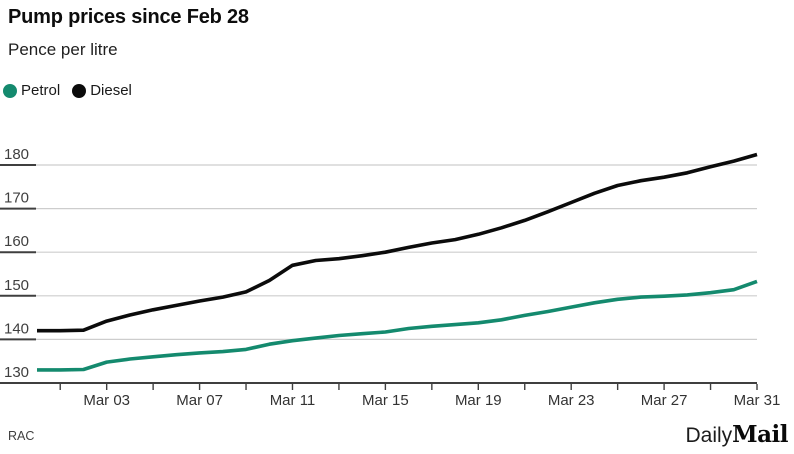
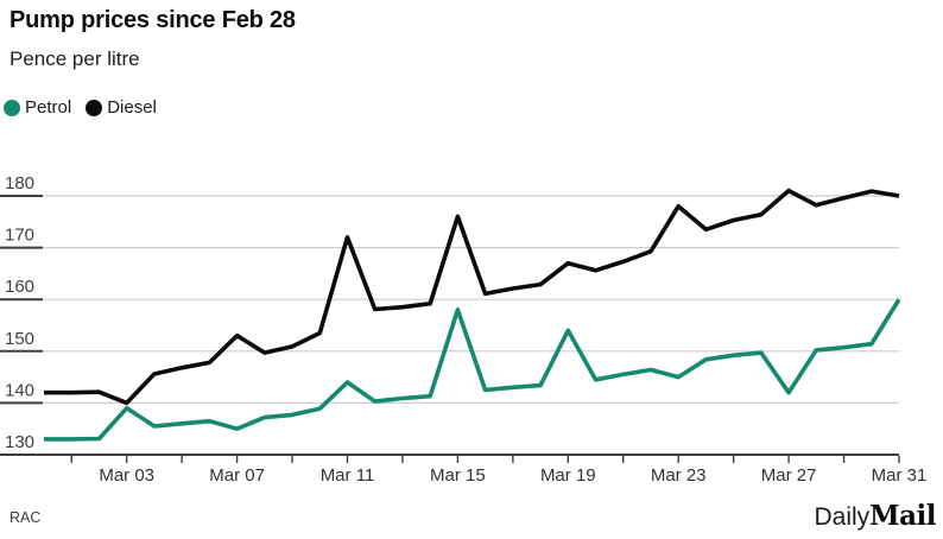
Petrol/Mar 03: 135 -> 139
Diesel/Mar 03: 144 -> 140
Petrol/Mar 07: 137 -> 135
Diesel/Mar 07: 149 -> 153
Petrol/Mar 11: 140 -> 144
Diesel/Mar 11: 157 -> 172
Petrol/Mar 15: 142 -> 158
Diesel/Mar 15: 160 -> 176
Petrol/Mar 19: 144 -> 154
Diesel/Mar 19: 164 -> 167
Petrol/Mar 23: 147 -> 145
Diesel/Mar 23: 171 -> 178
Petrol/Mar 27: 150 -> 142
Diesel/Mar 27: 177 -> 181
Petrol/Mar 31: 153 -> 160
Diesel/Mar 31: 182 -> 180
